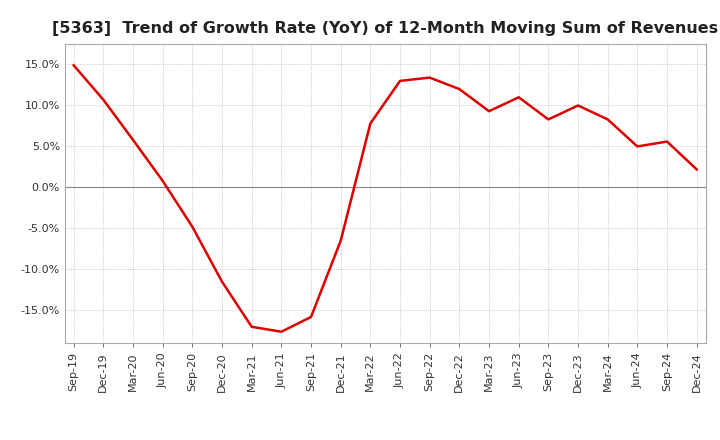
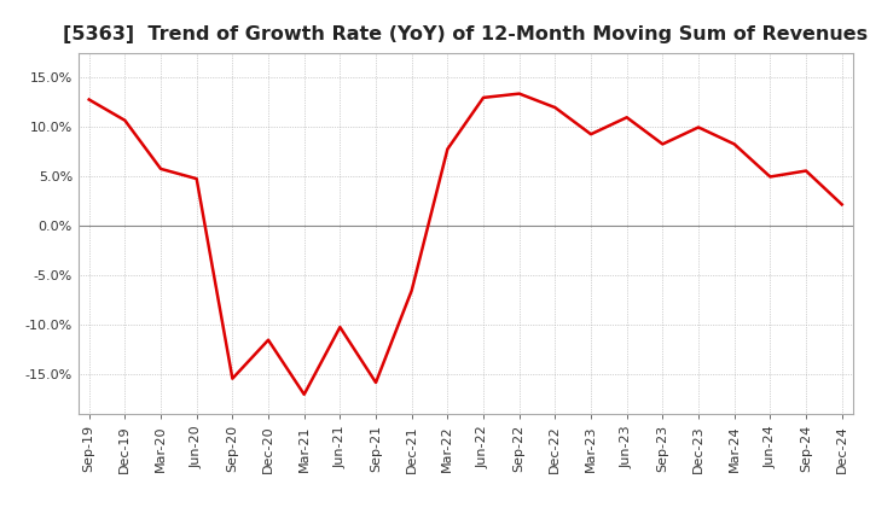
Sep-19: 14.9% -> 12.8%
Jun-20: 0.8% -> 4.8%
Sep-20: -4.8% -> -15.4%
Jun-21: -17.6% -> -10.2%
